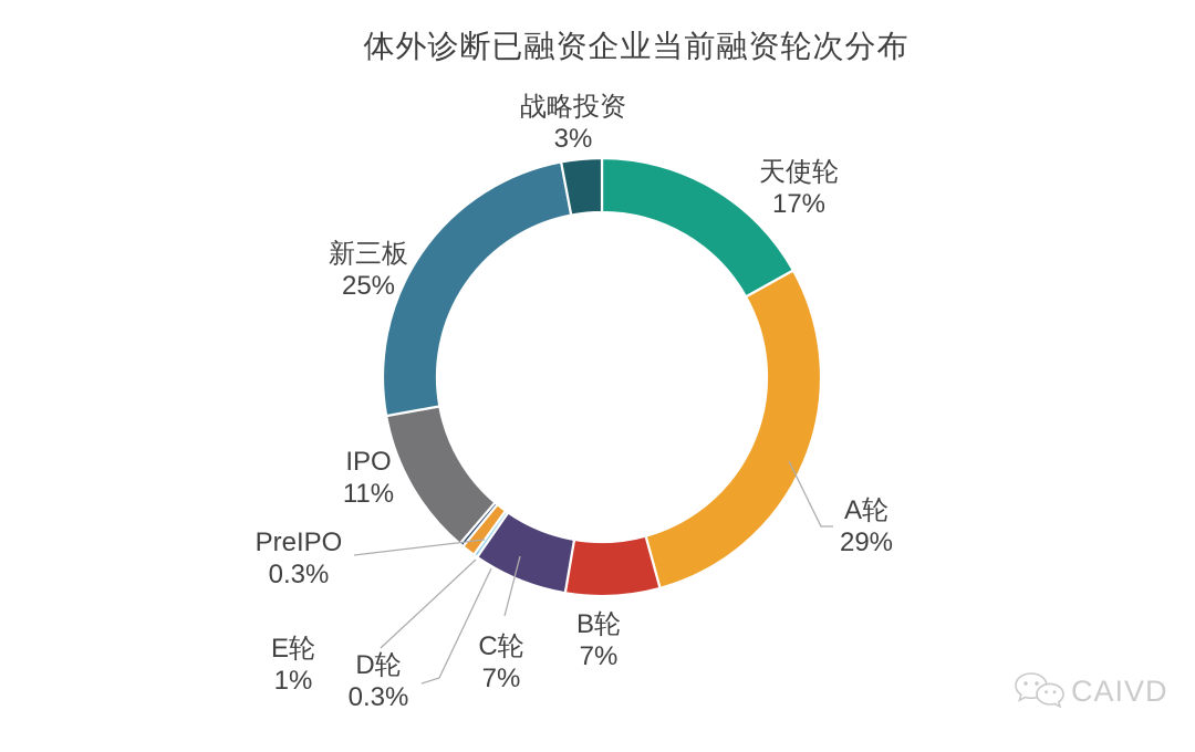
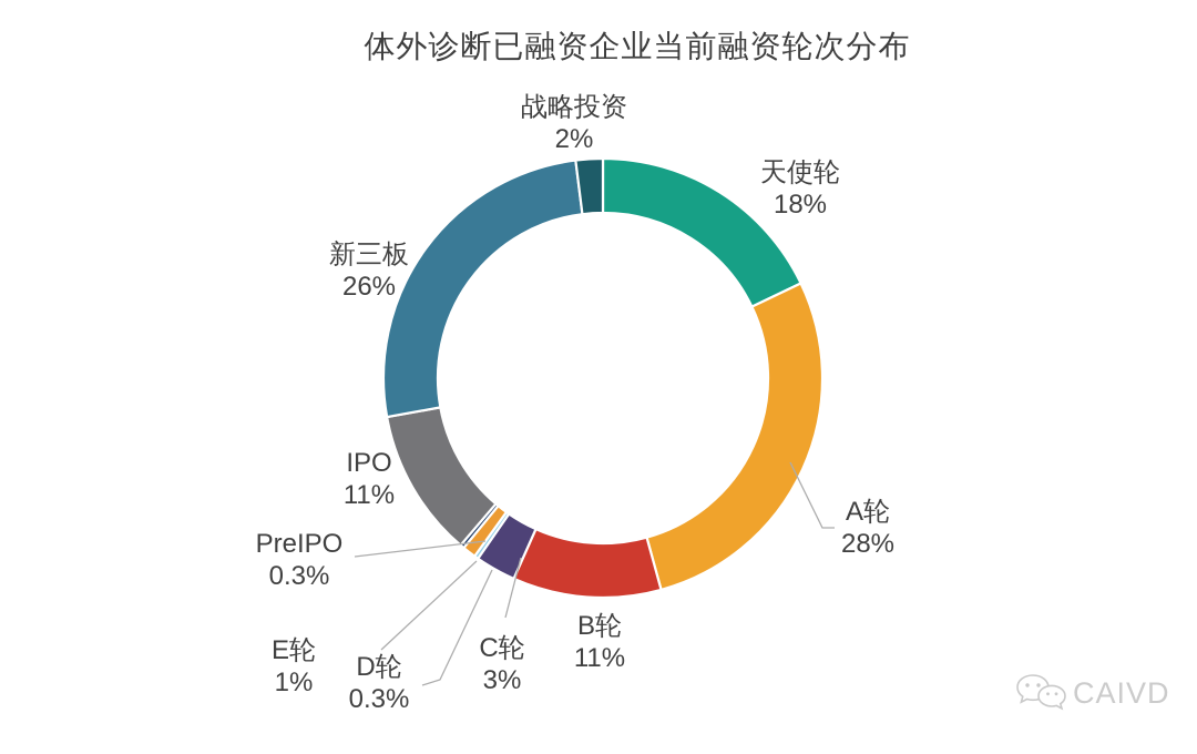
天使轮: 17% -> 18%
A轮: 29% -> 28%
B轮: 7% -> 11%
C轮: 7% -> 3%
新三板: 25% -> 26%
战略投资: 3% -> 2%
